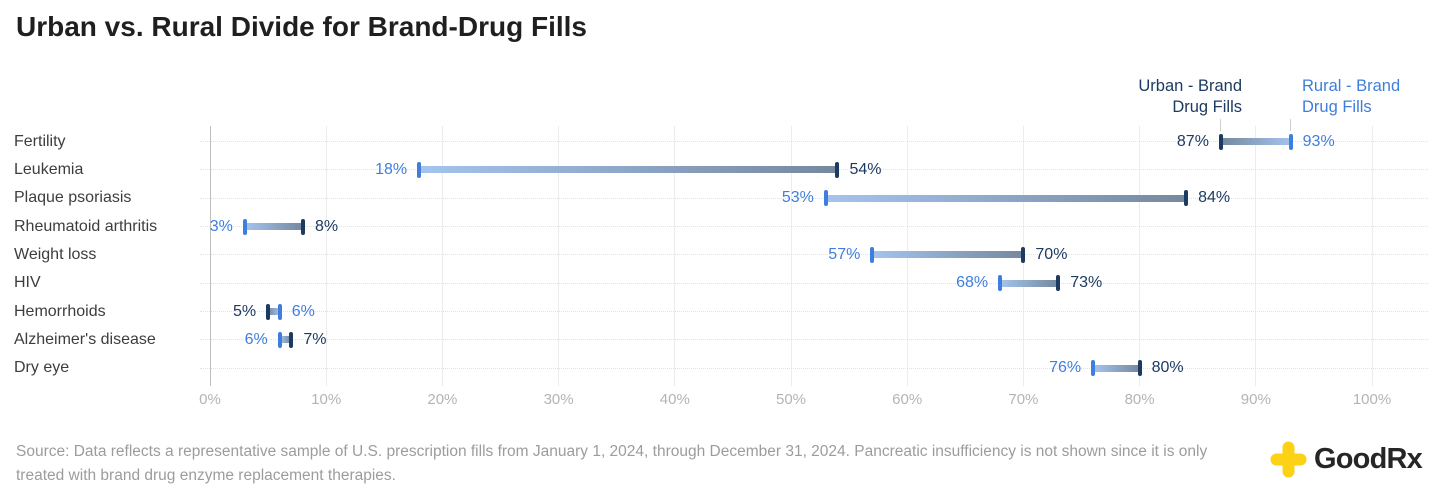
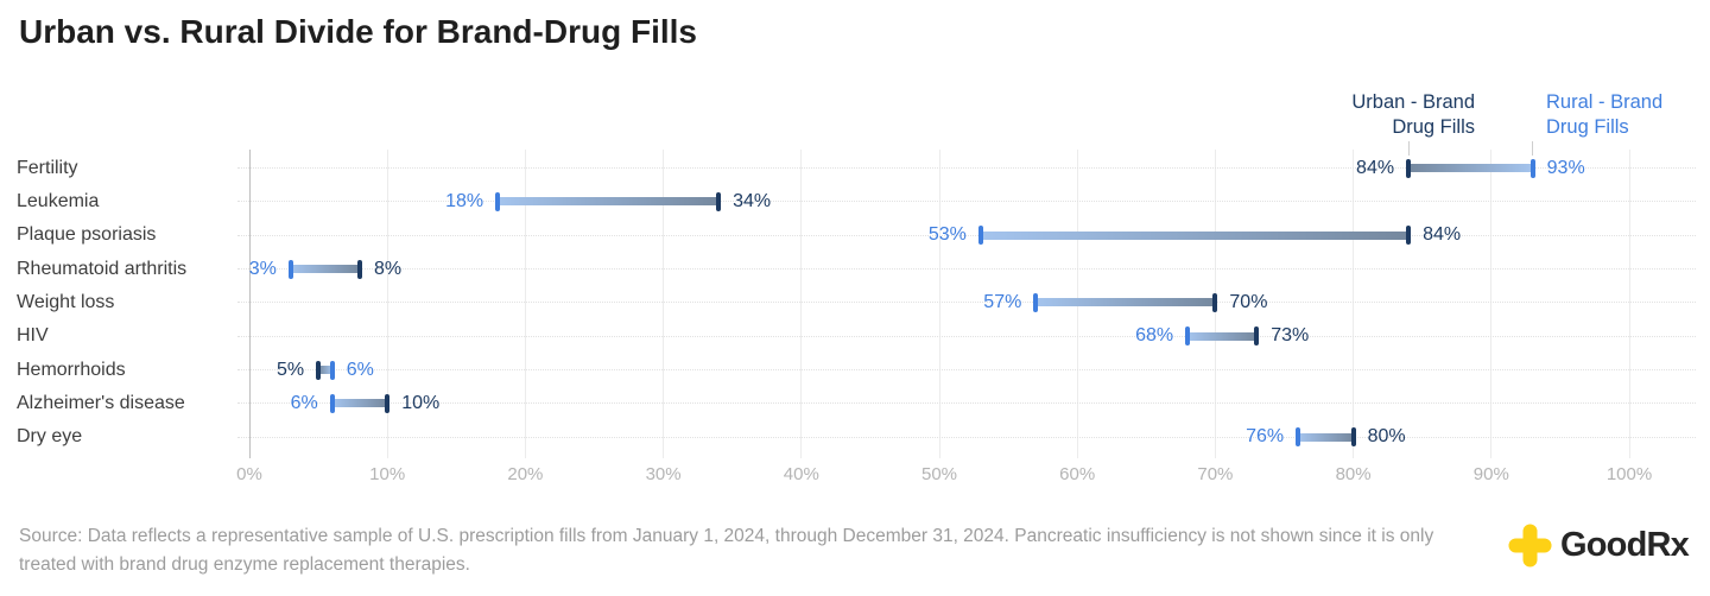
Urban - Brand Drug Fills/Fertility: 87% -> 84%
Urban - Brand Drug Fills/Leukemia: 54% -> 34%
Urban - Brand Drug Fills/Alzheimer's disease: 7% -> 10%
